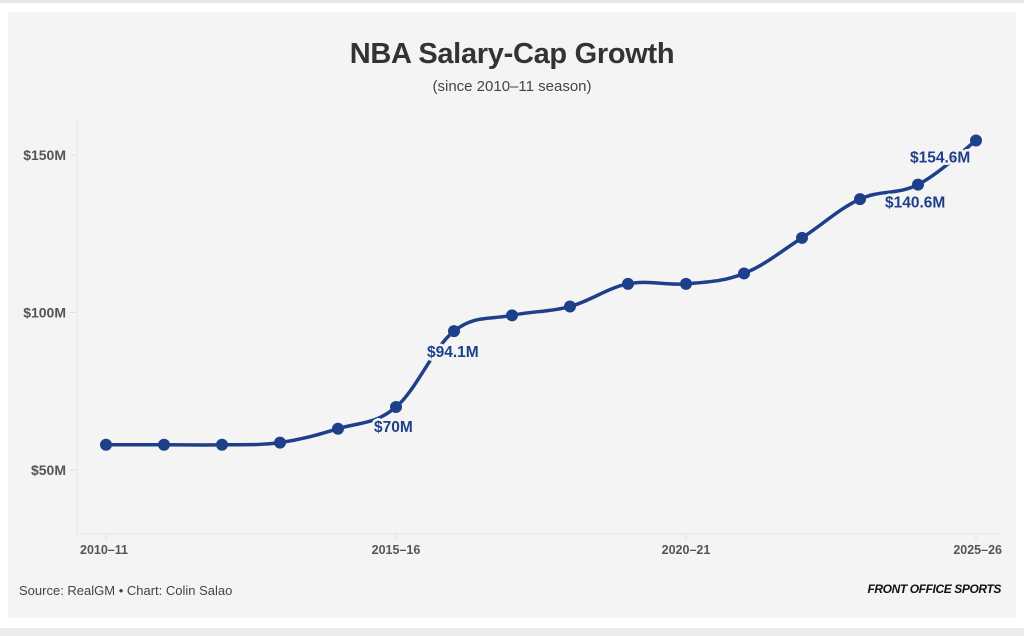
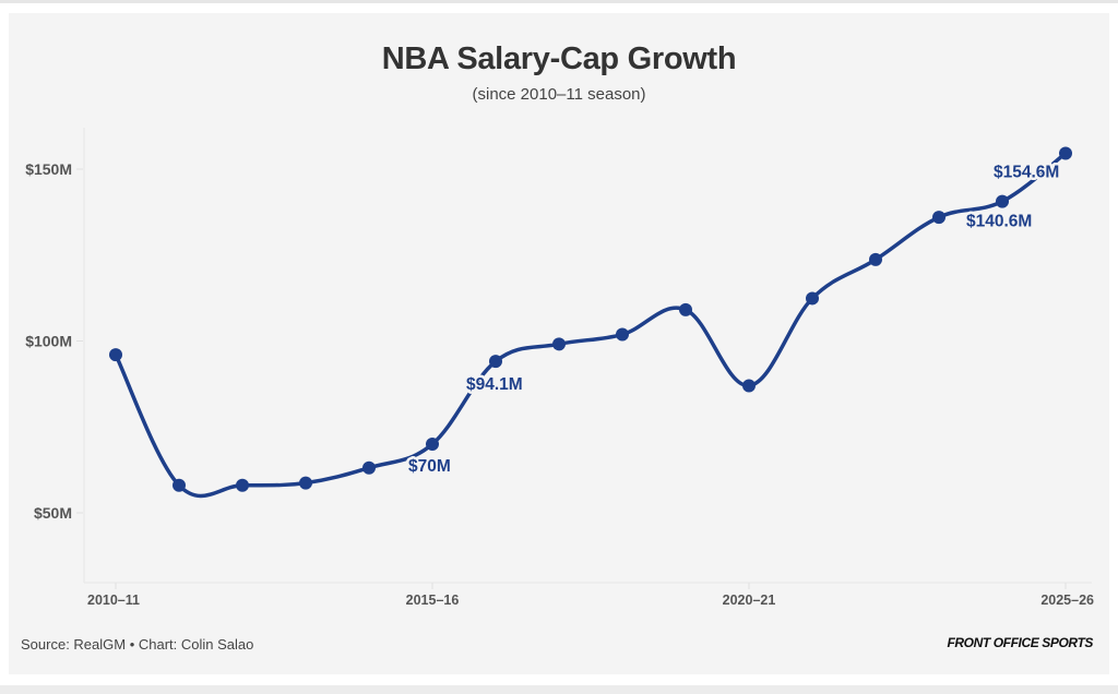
2010–11: $58M -> $96M
2020–21: $109M -> $87M
